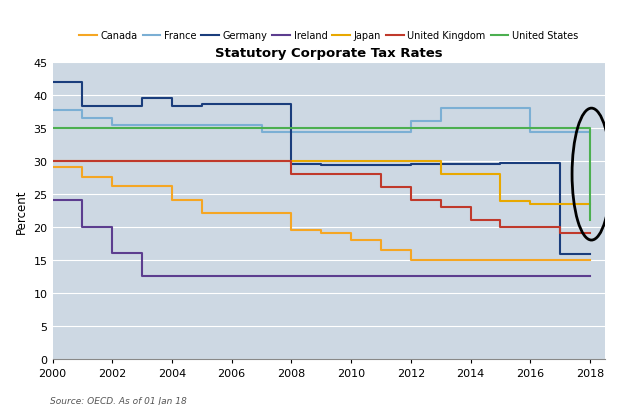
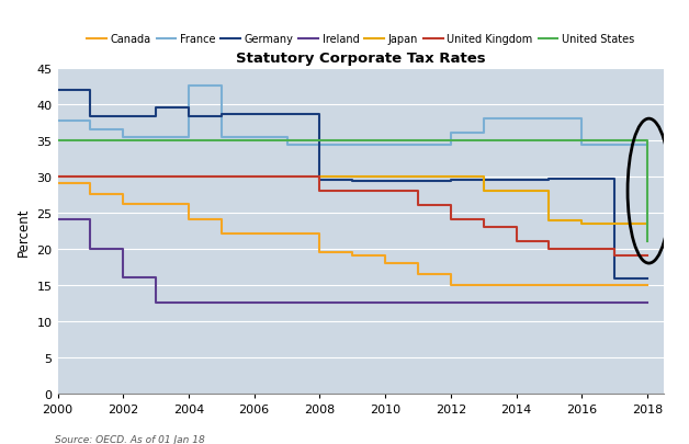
France/2004: 35.4 -> 42.6
